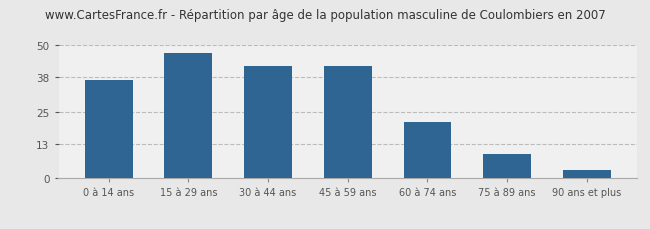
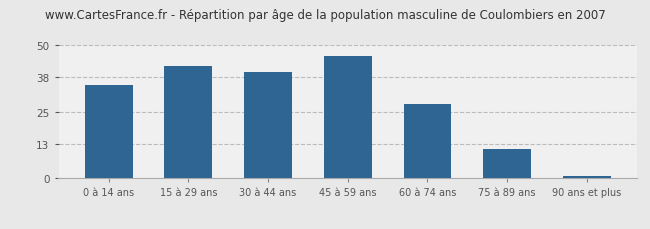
0 à 14 ans: 37 -> 35
15 à 29 ans: 47 -> 42
30 à 44 ans: 42 -> 40
45 à 59 ans: 42 -> 46
60 à 74 ans: 21 -> 28
75 à 89 ans: 9 -> 11
90 ans et plus: 3 -> 1
